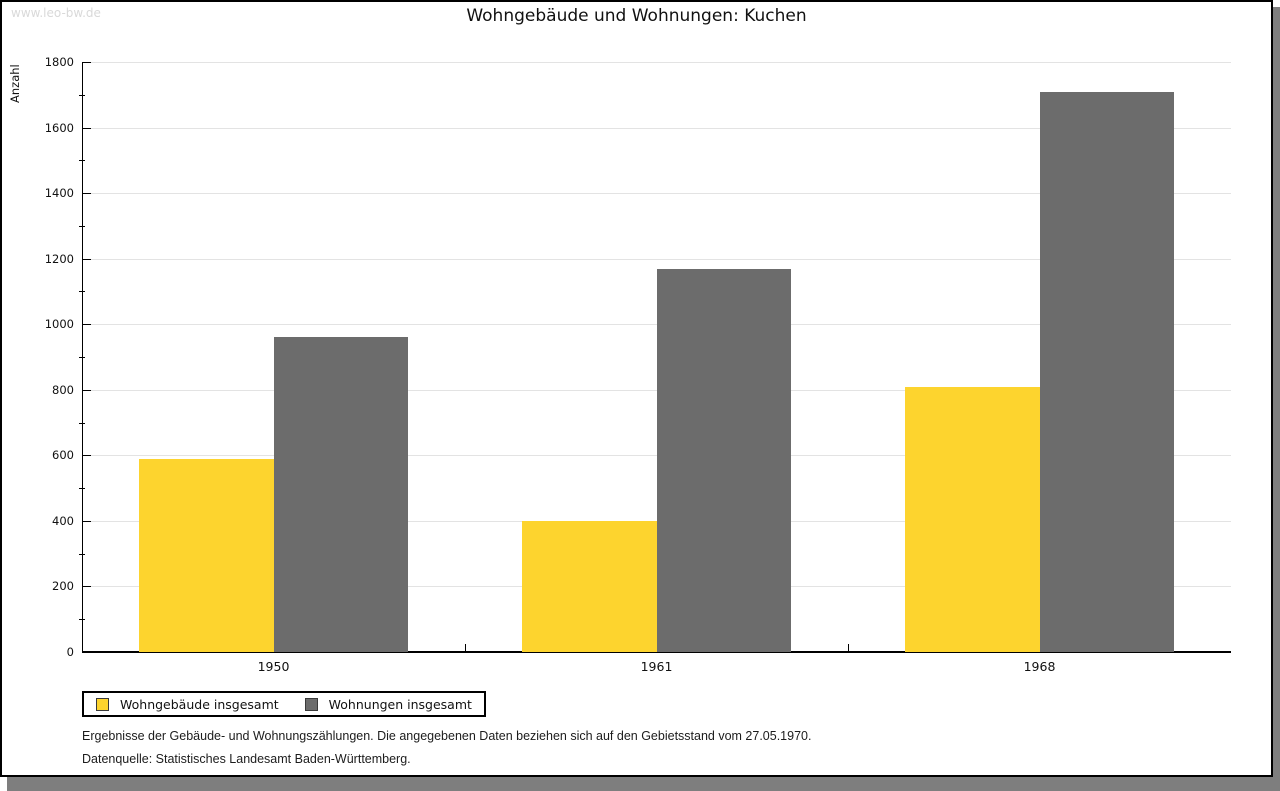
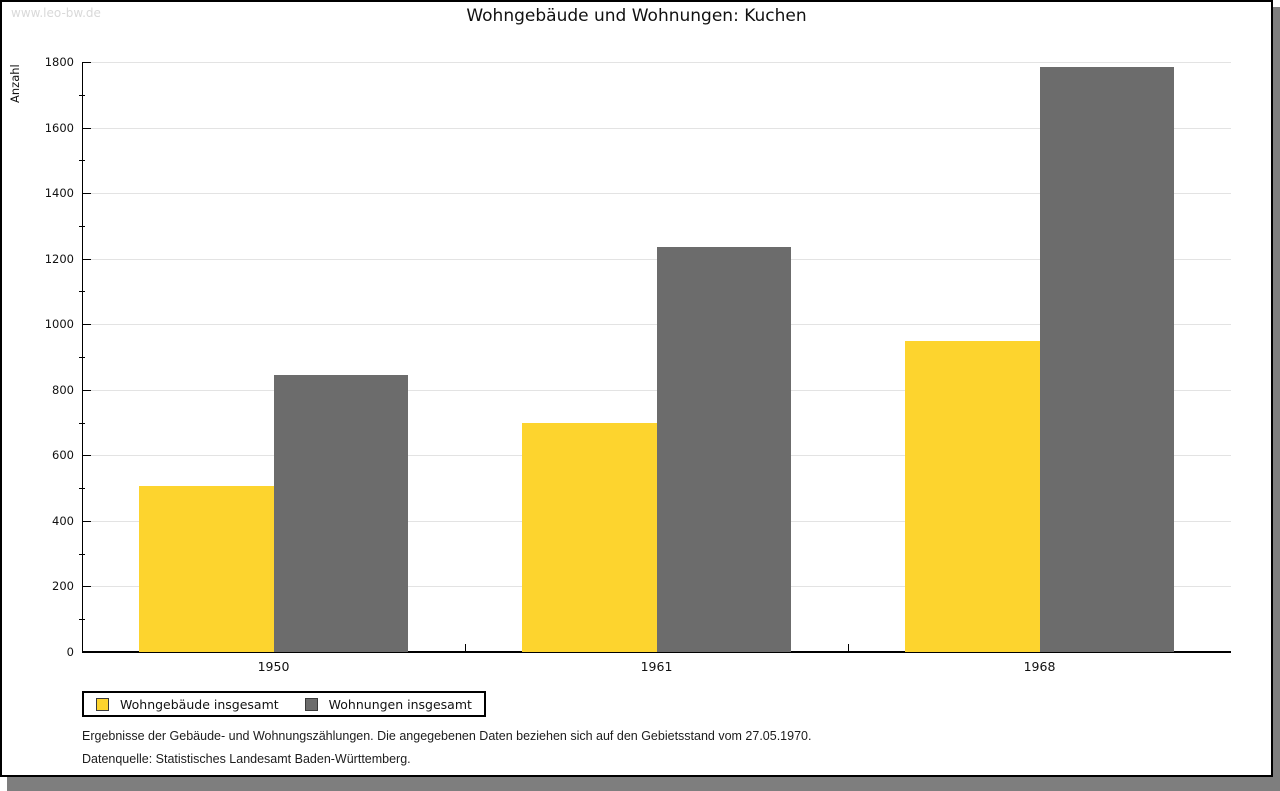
Wohngebäude insgesamt/1950: 590 -> 510
Wohnungen insgesamt/1950: 960 -> 840
Wohngebäude insgesamt/1961: 400 -> 700
Wohnungen insgesamt/1961: 1170 -> 1240
Wohngebäude insgesamt/1968: 810 -> 950
Wohnungen insgesamt/1968: 1710 -> 1790
